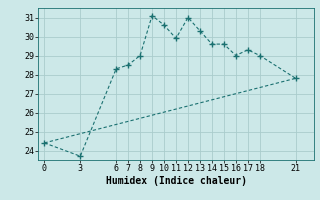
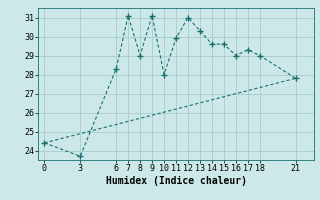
7: 28.5 -> 31.1
10: 30.6 -> 28.0
